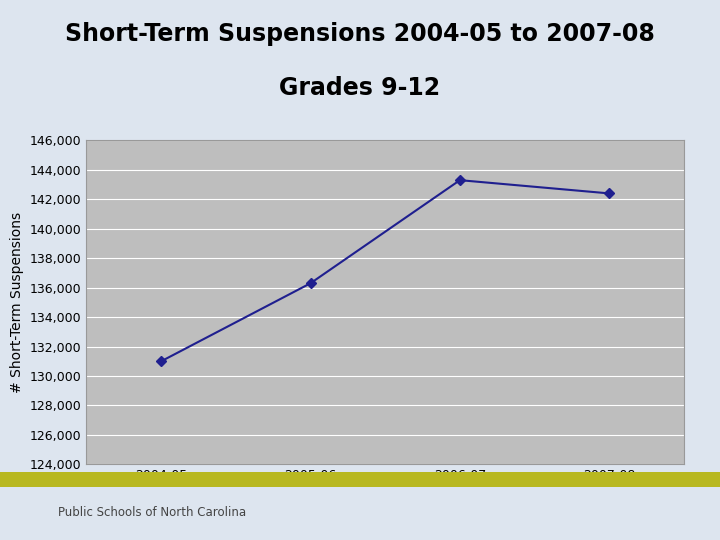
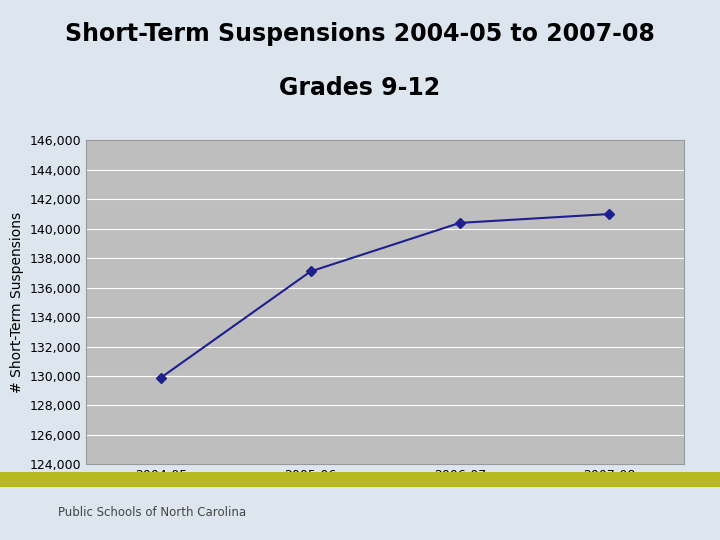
2004-05: 131,000 -> 129,900
2005-06: 136,300 -> 137,100
2006-07: 143,300 -> 140,400
2007-08: 142,400 -> 141,000
